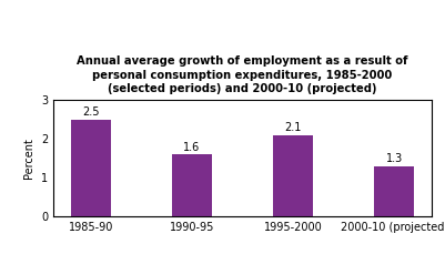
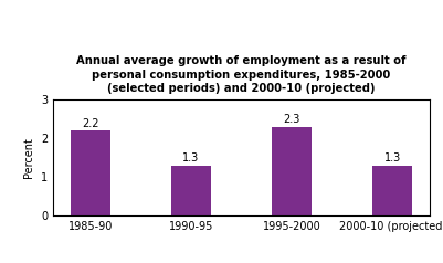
1985-90: 2.5 -> 2.2
1990-95: 1.6 -> 1.3
1995-2000: 2.1 -> 2.3
